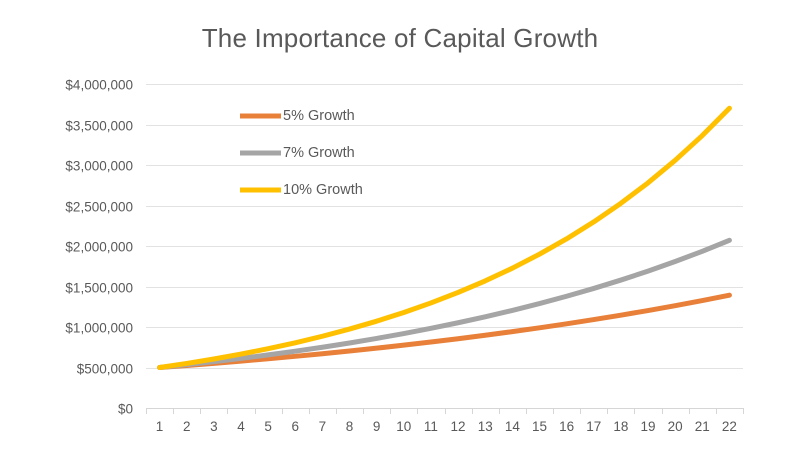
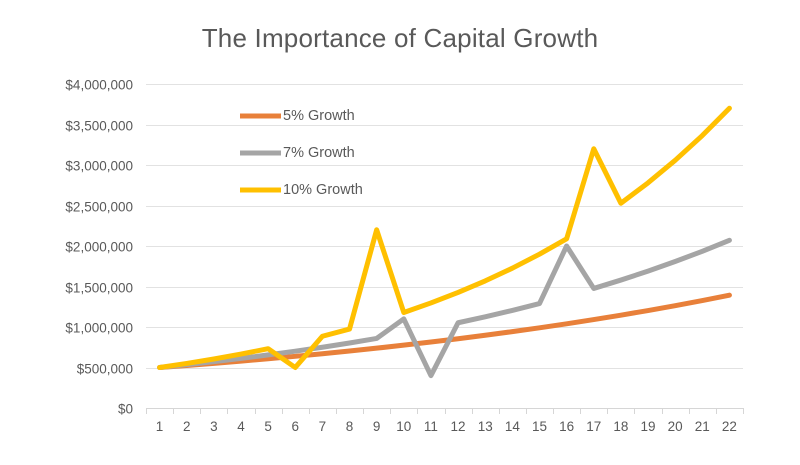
10% Growth/6: $800000 -> $500000
10% Growth/9: $1100000 -> $2200000
7% Growth/10: $900000 -> $1100000
7% Growth/11: $1000000 -> $400000
7% Growth/16: $1400000 -> $2000000
10% Growth/17: $2300000 -> $3200000
